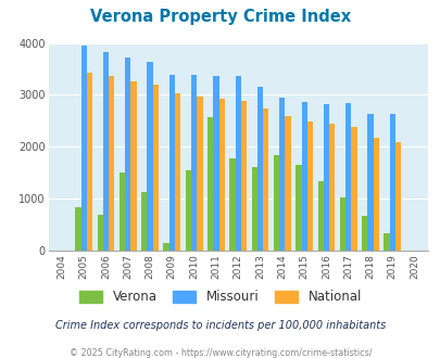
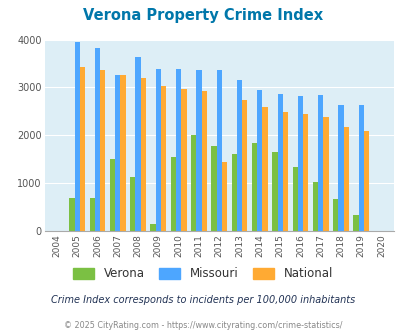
Verona/2005: 830 -> 700
Missouri/2007: 3720 -> 3250
Verona/2011: 2580 -> 2000
National/2012: 2880 -> 1450
